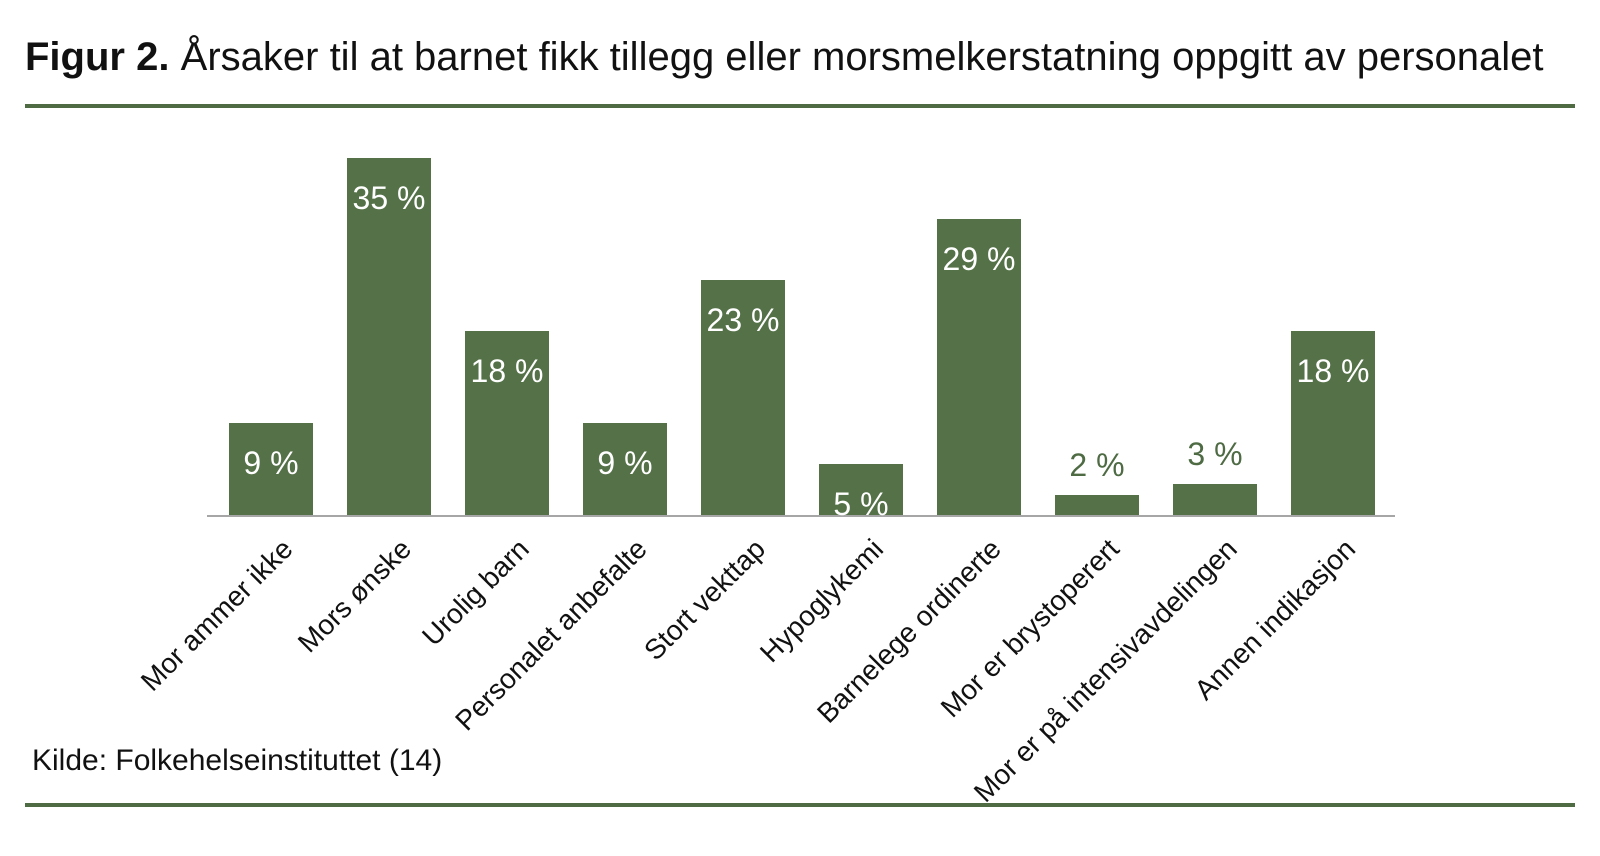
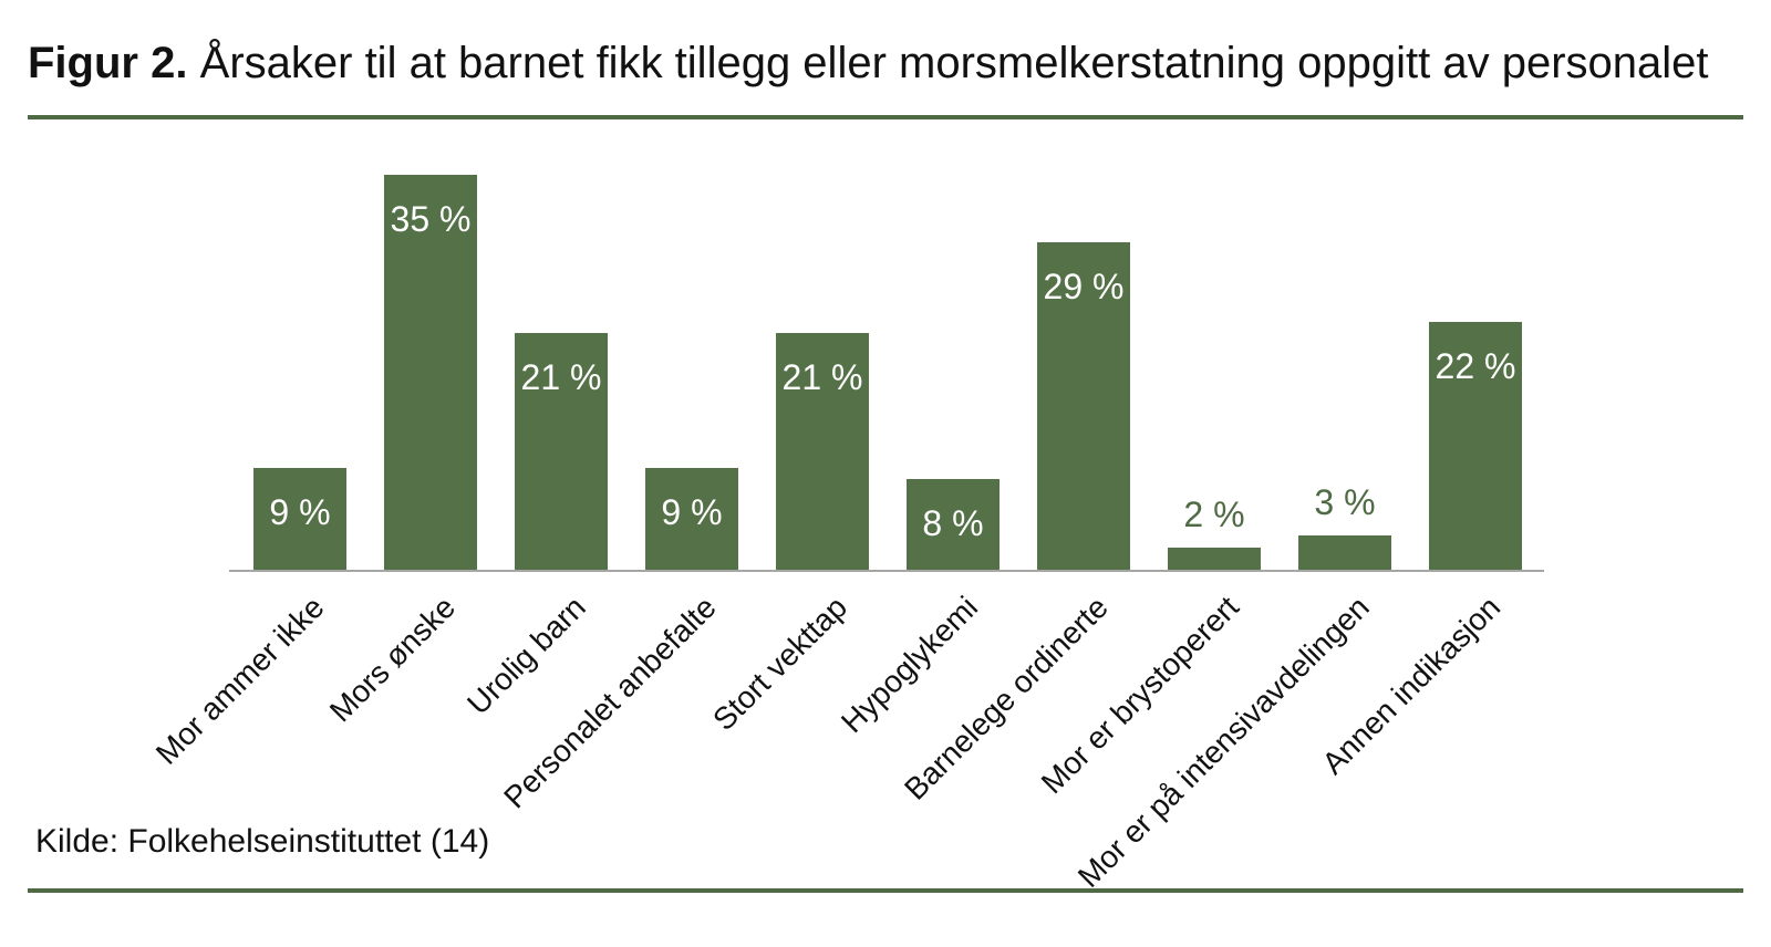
Urolig barn: 18 -> 21
Stort vekttap: 23 -> 21
Hypoglykemi: 5 -> 8
Annen indikasjon: 18 -> 22
